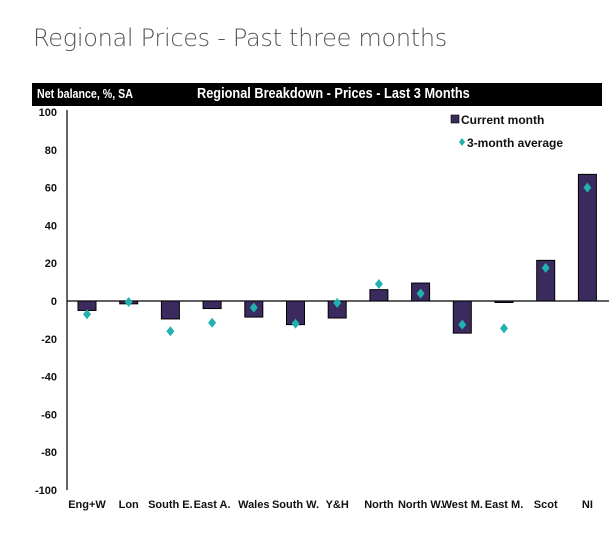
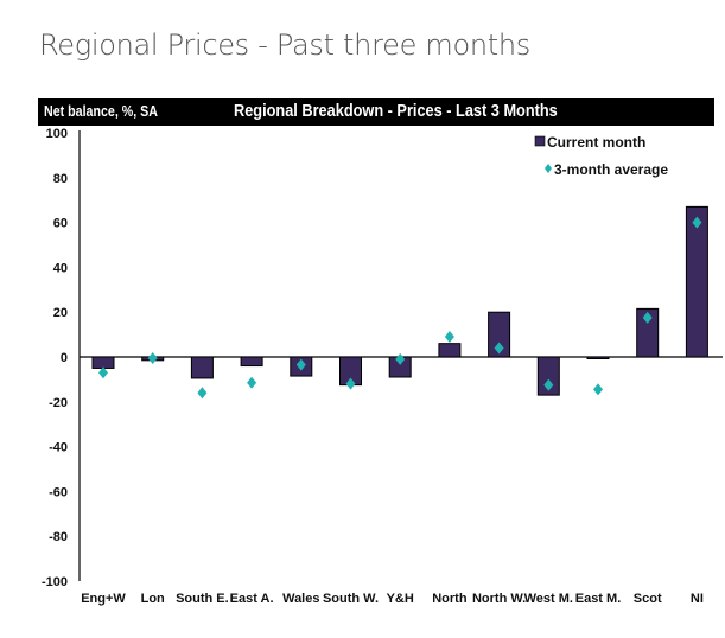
Current month/North W.: 10 -> 20
